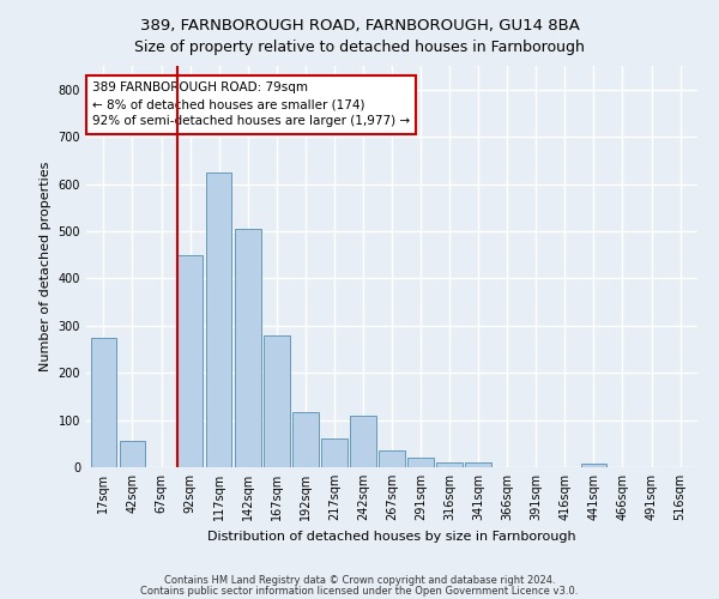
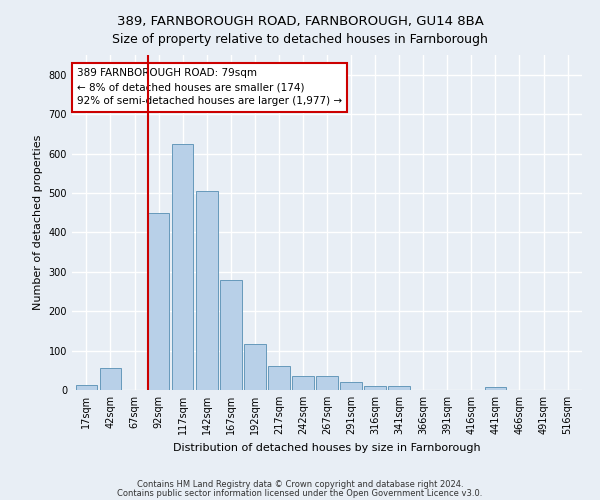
17sqm: 275 -> 12
242sqm: 110 -> 35
